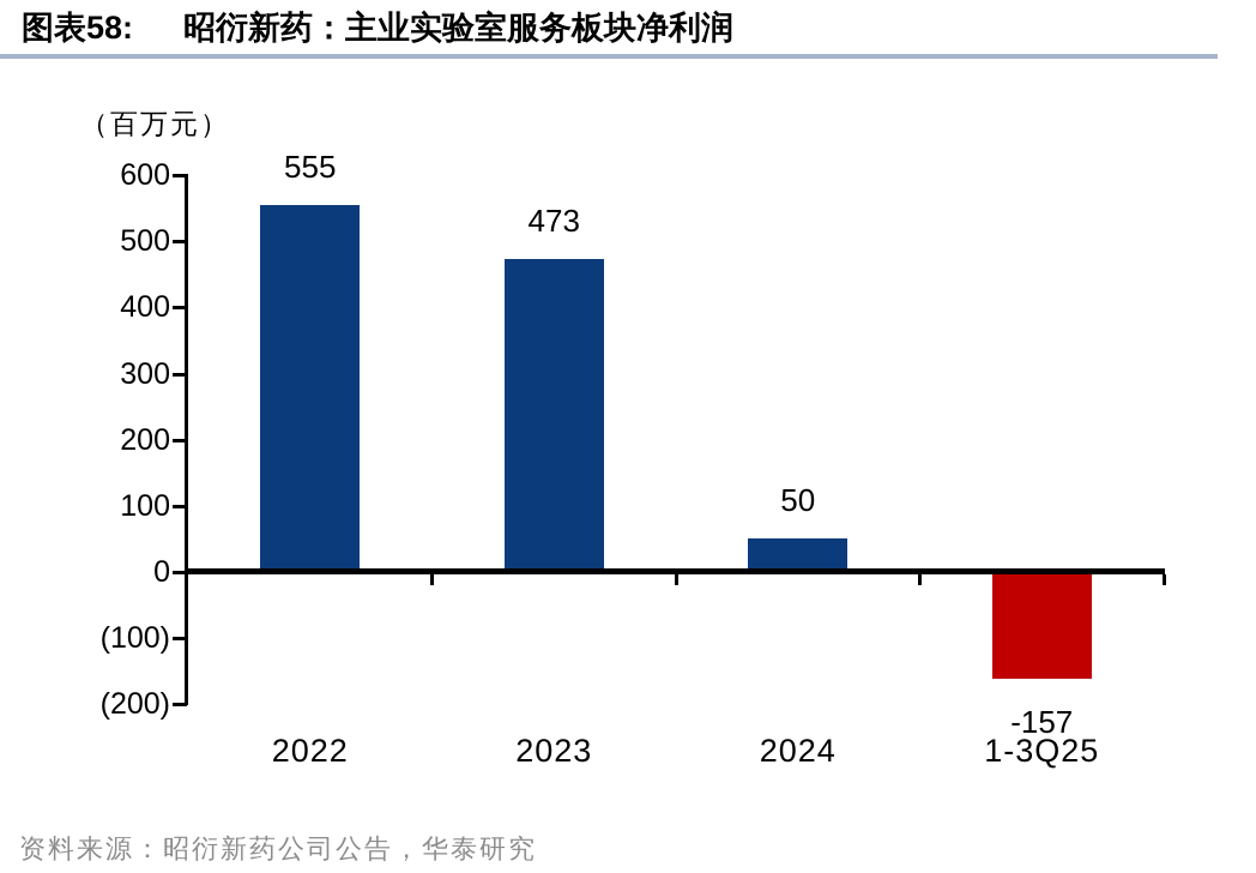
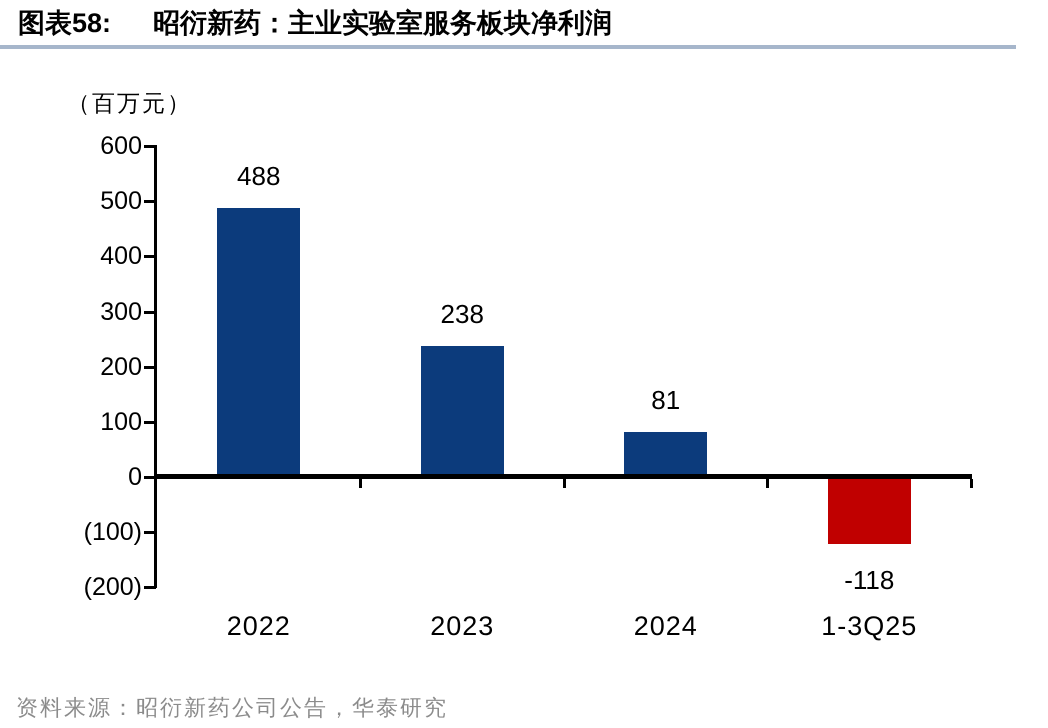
2022: 555 -> 488
2023: 473 -> 238
2024: 50 -> 81
1-3Q25: -157 -> -118
